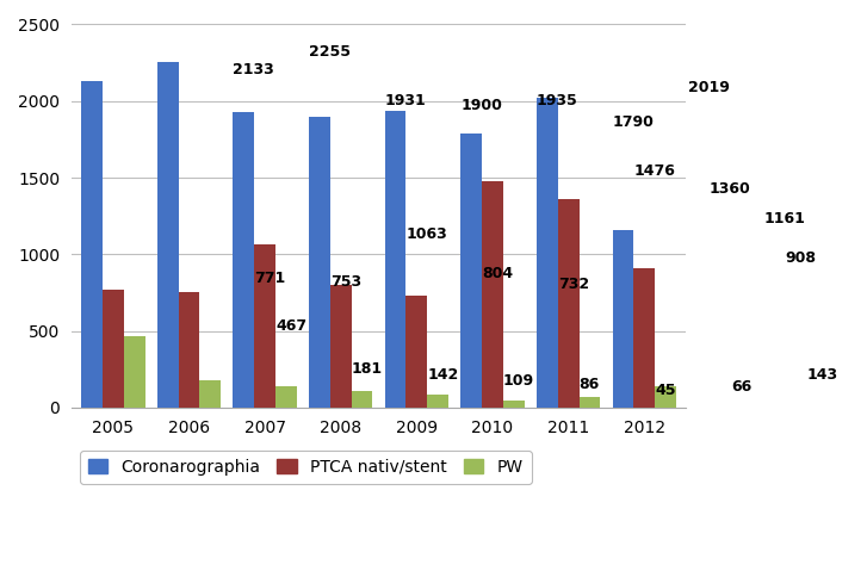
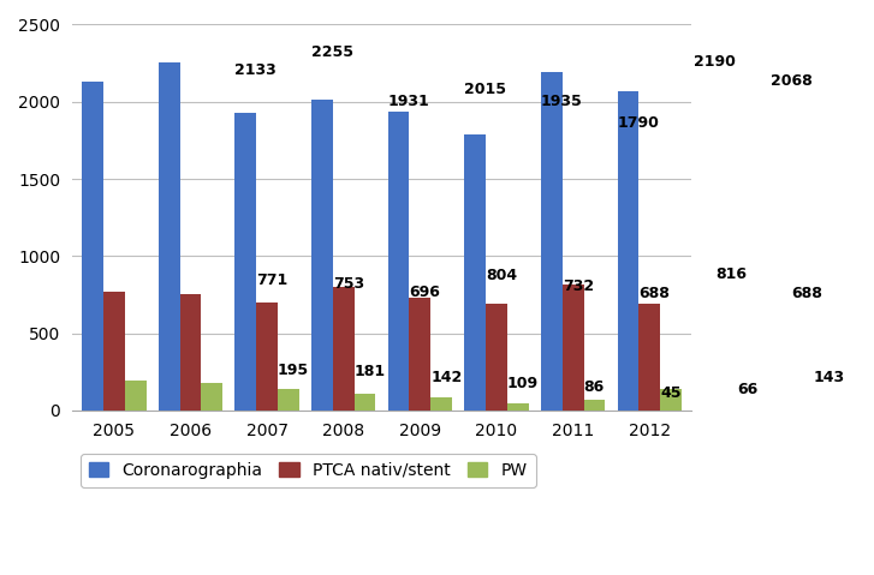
PW/2005: 467 -> 195
PTCA nativ/stent/2007: 1063 -> 696
Coronarographia/2008: 1900 -> 2015
PTCA nativ/stent/2010: 1476 -> 688
Coronarographia/2011: 2019 -> 2190
PTCA nativ/stent/2011: 1360 -> 816
Coronarographia/2012: 1161 -> 2068
PTCA nativ/stent/2012: 908 -> 688
